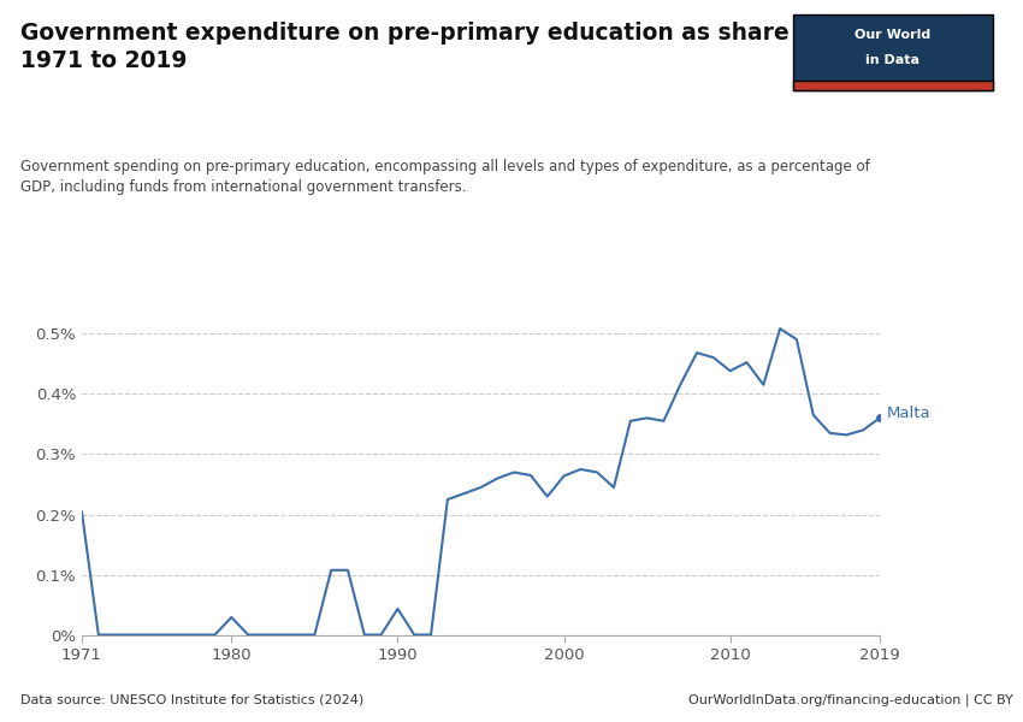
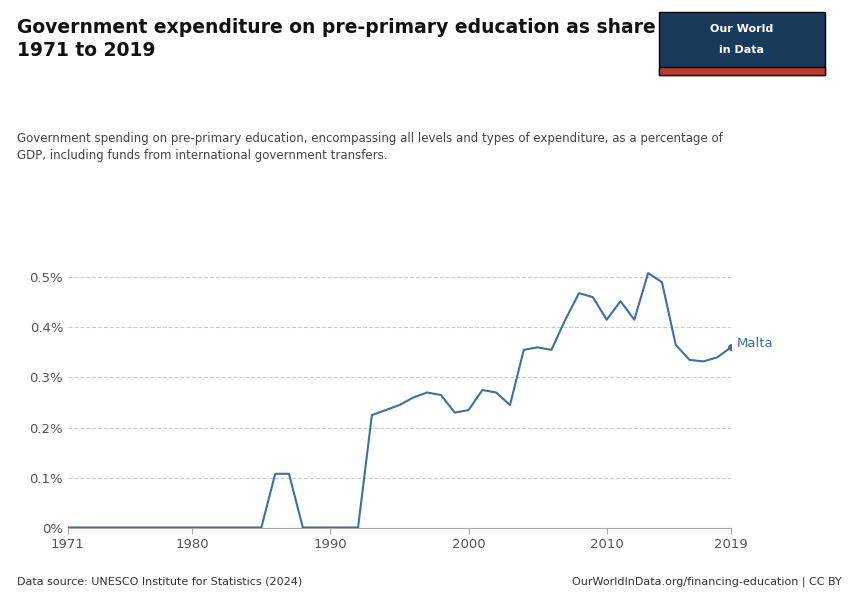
1971: 0.204% -> 0.001%
1980: 0.030% -> 0.001%
1990: 0.044% -> 0.001%
2000: 0.264% -> 0.235%
2010: 0.438% -> 0.415%
